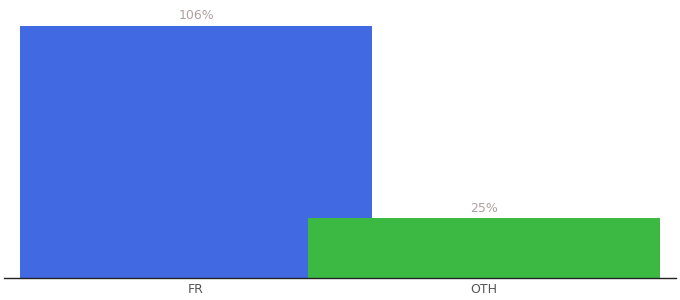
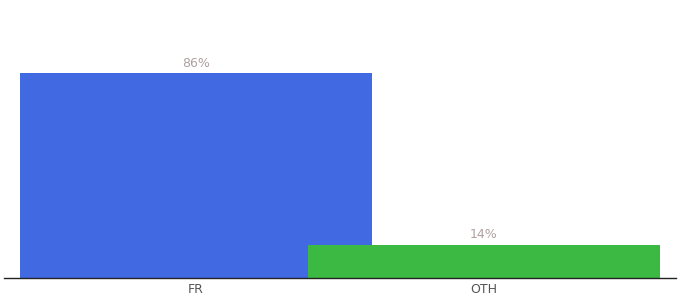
FR: 106% -> 86%
OTH: 25% -> 14%
